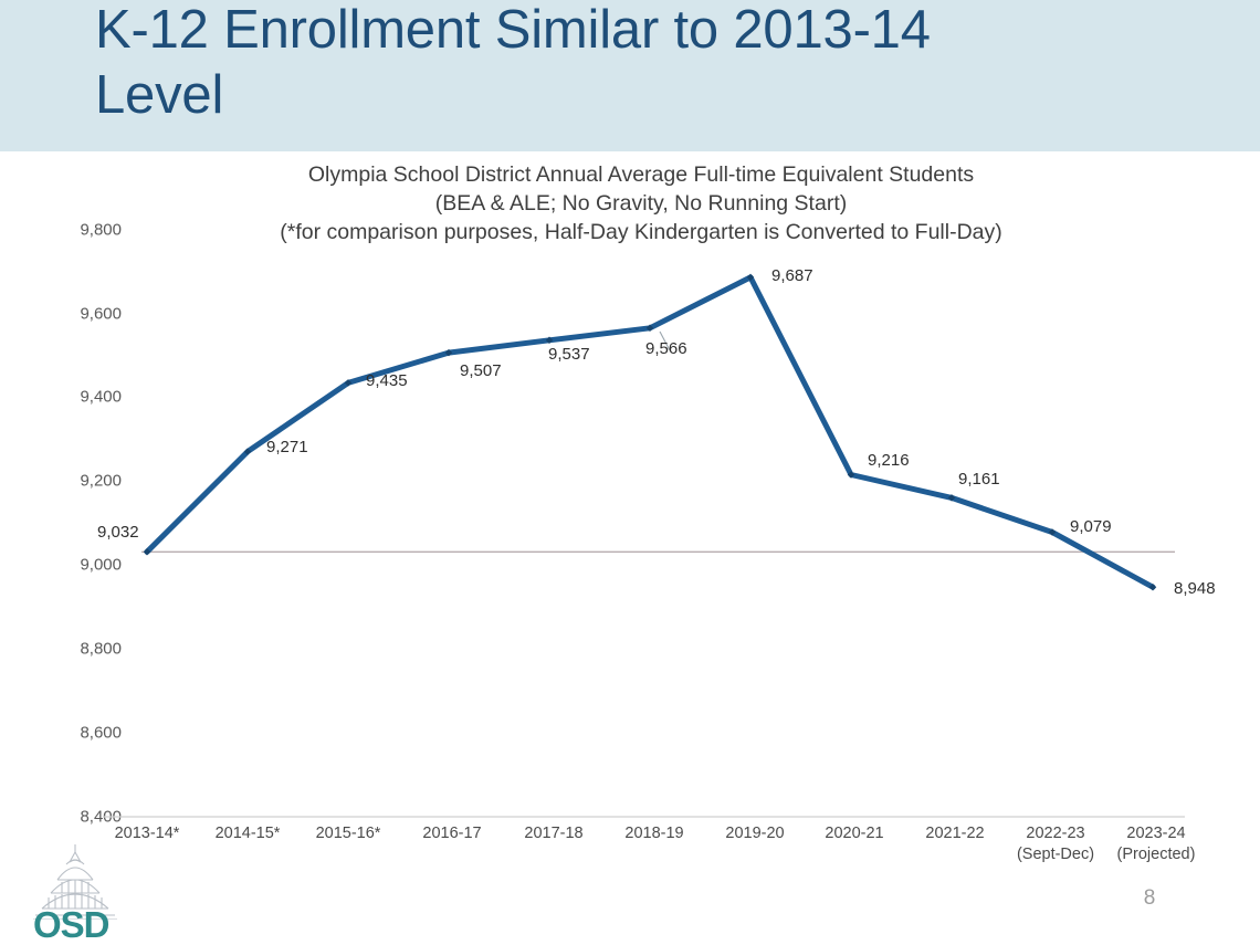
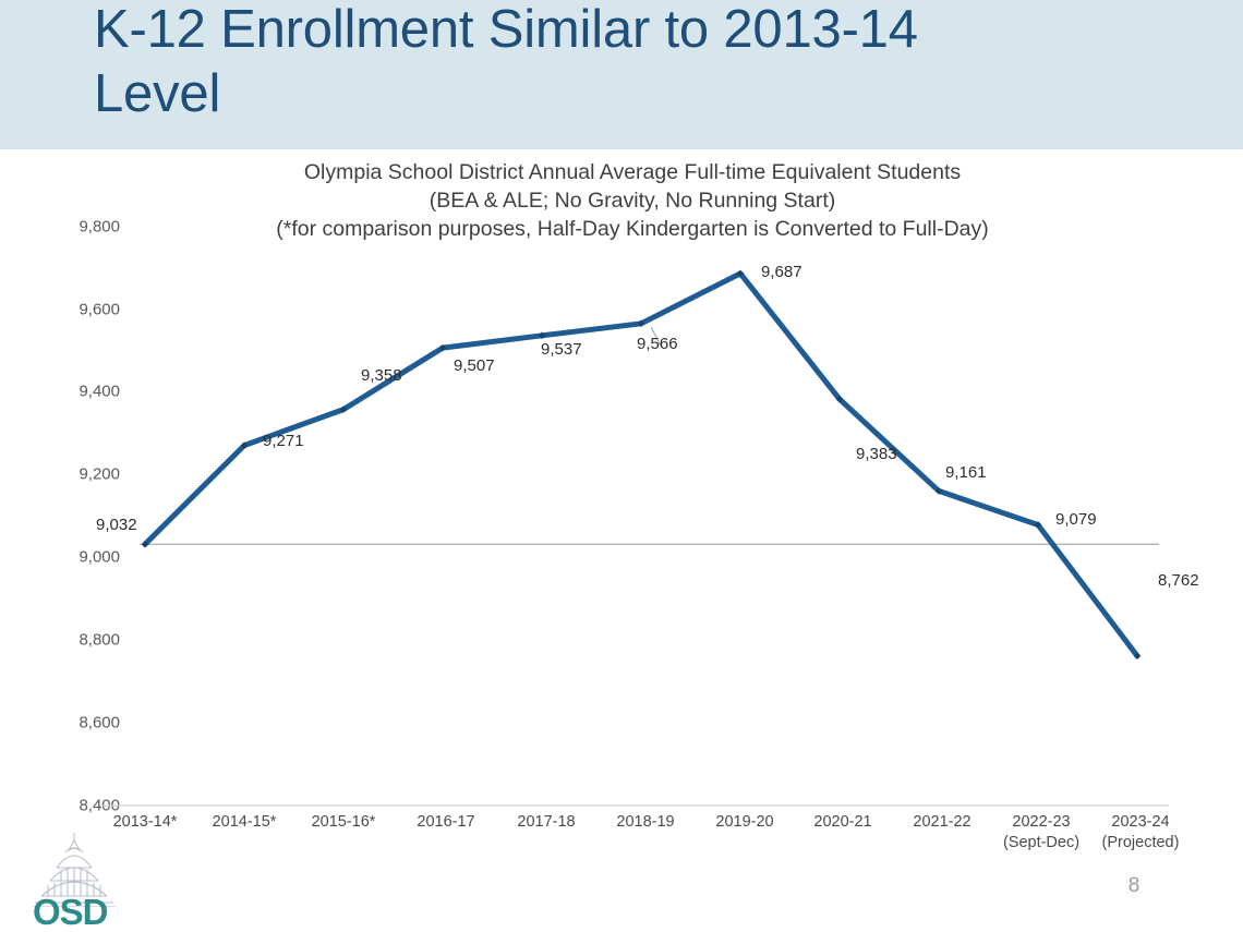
2015-16*: 9,435 -> 9,358
2020-21: 9,216 -> 9,383
2023-24 (Projected): 8,948 -> 8,762
